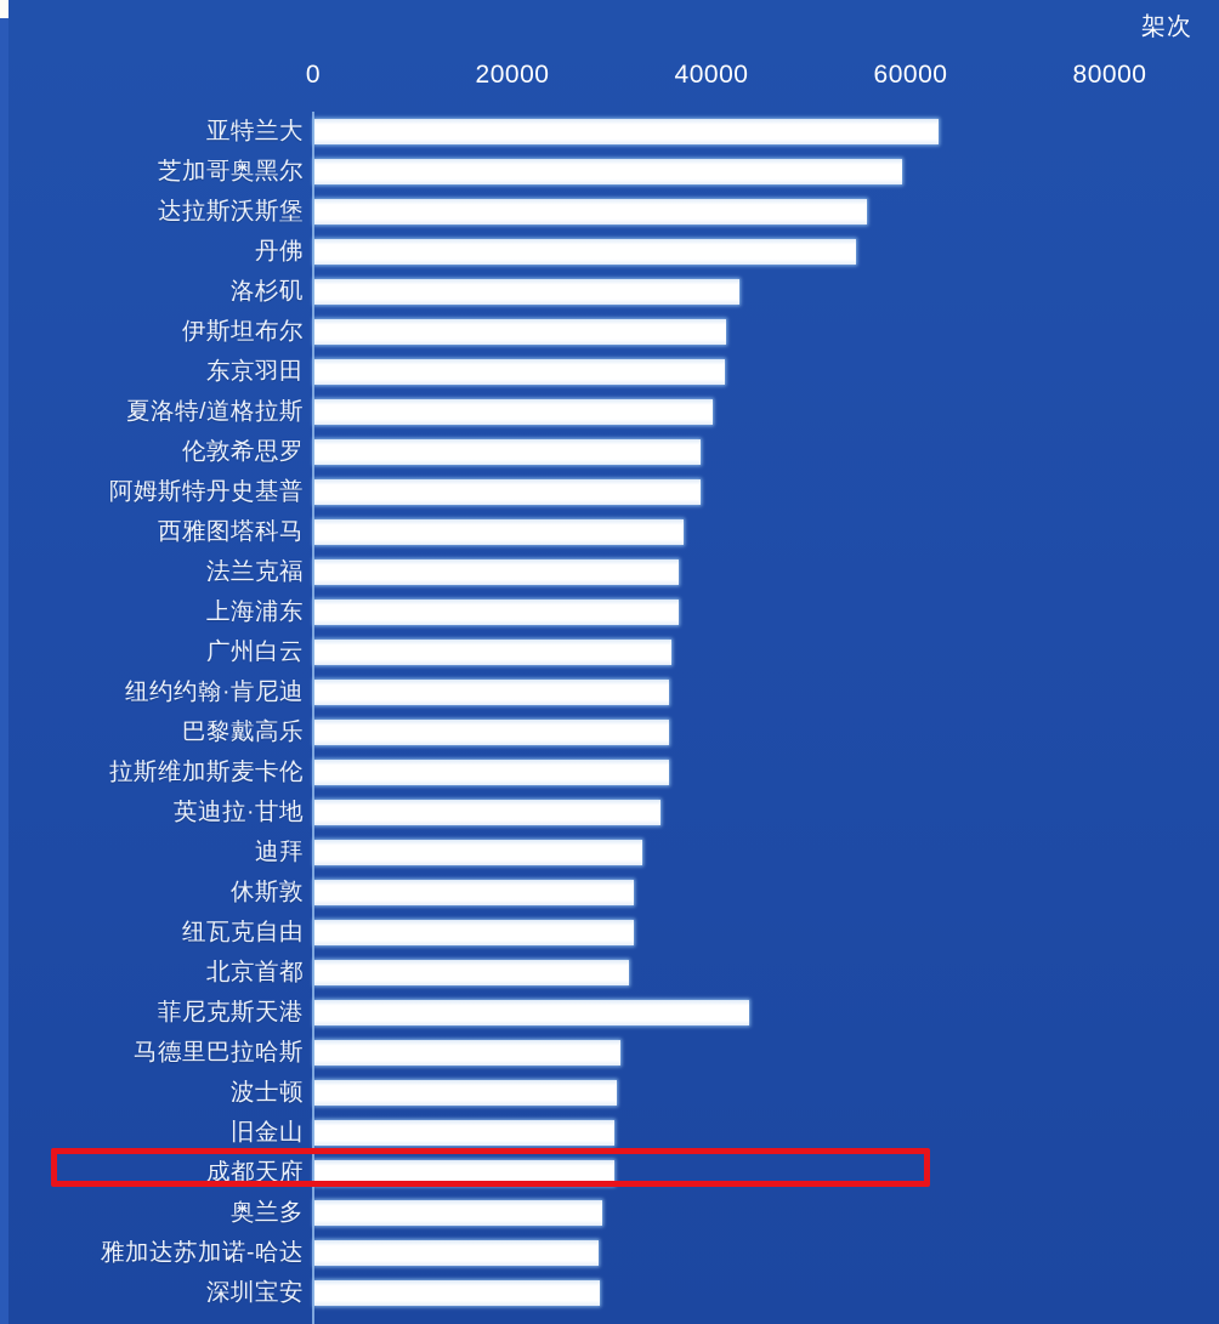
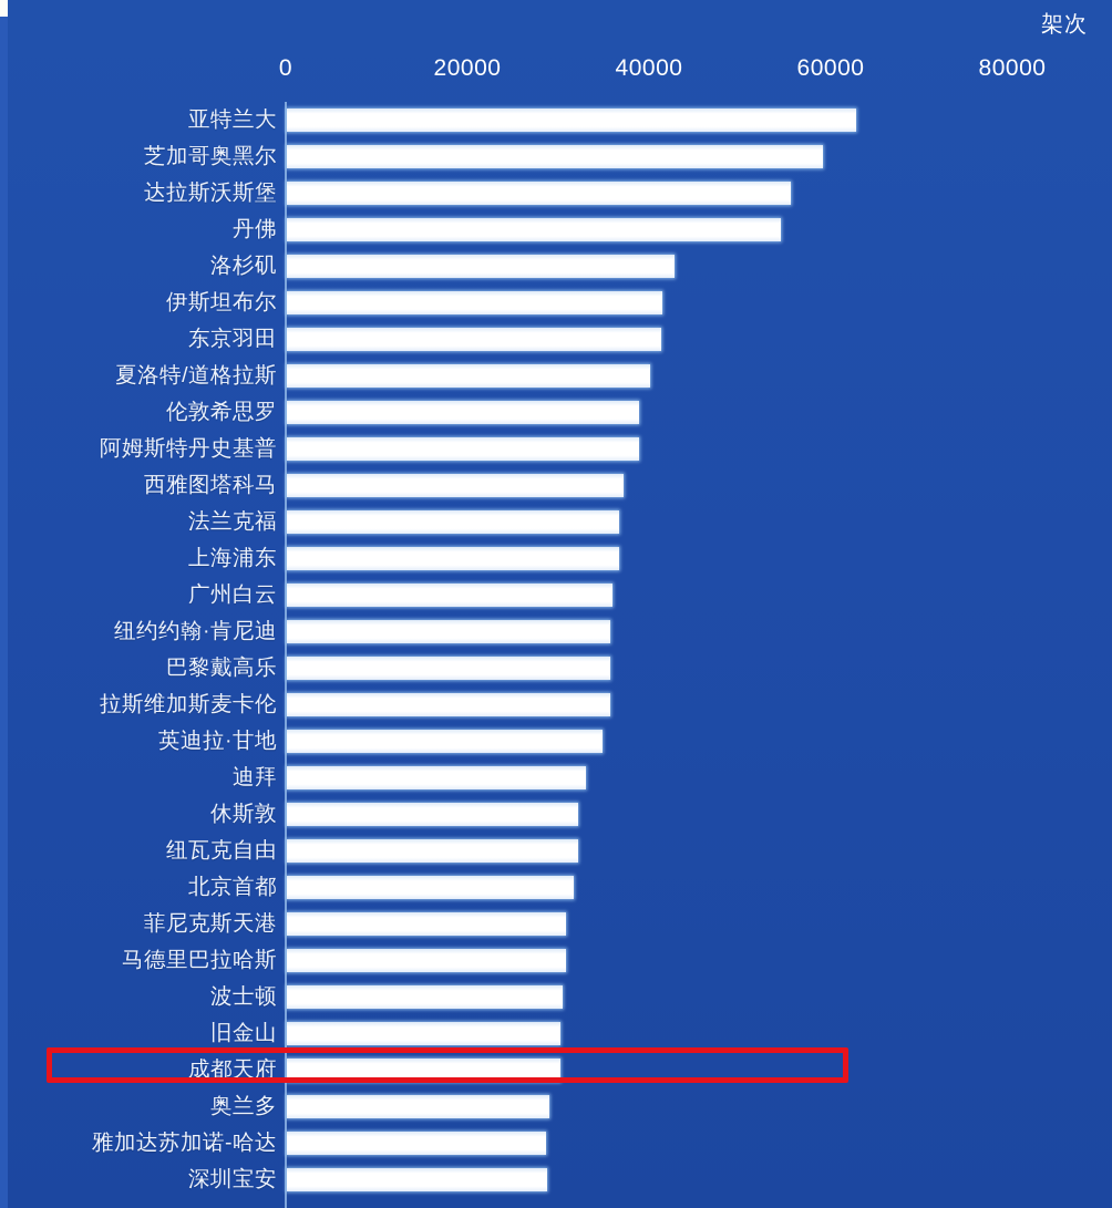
菲尼克斯天港: 43600 -> 30700
